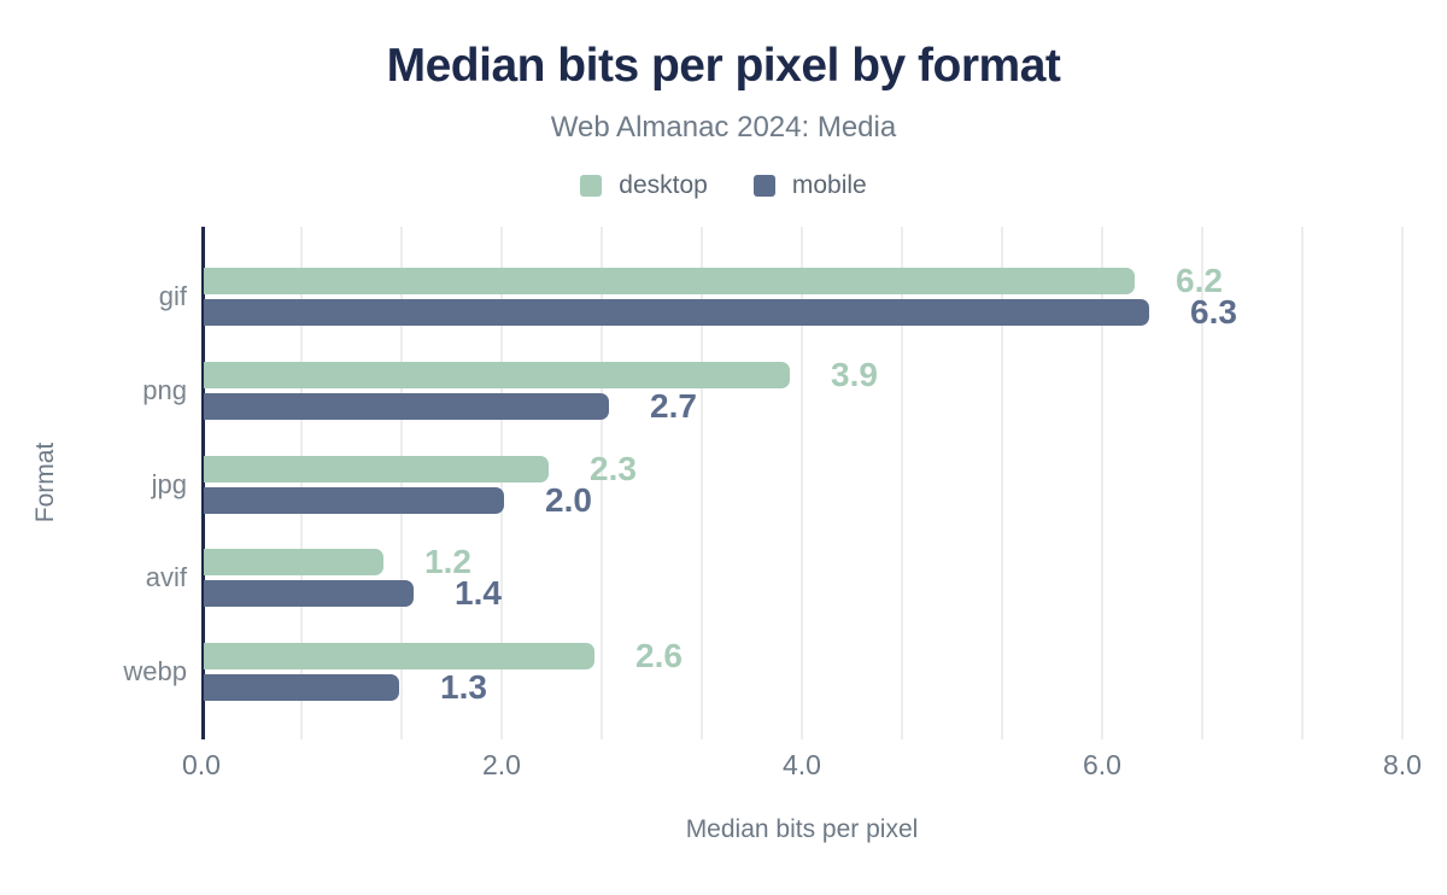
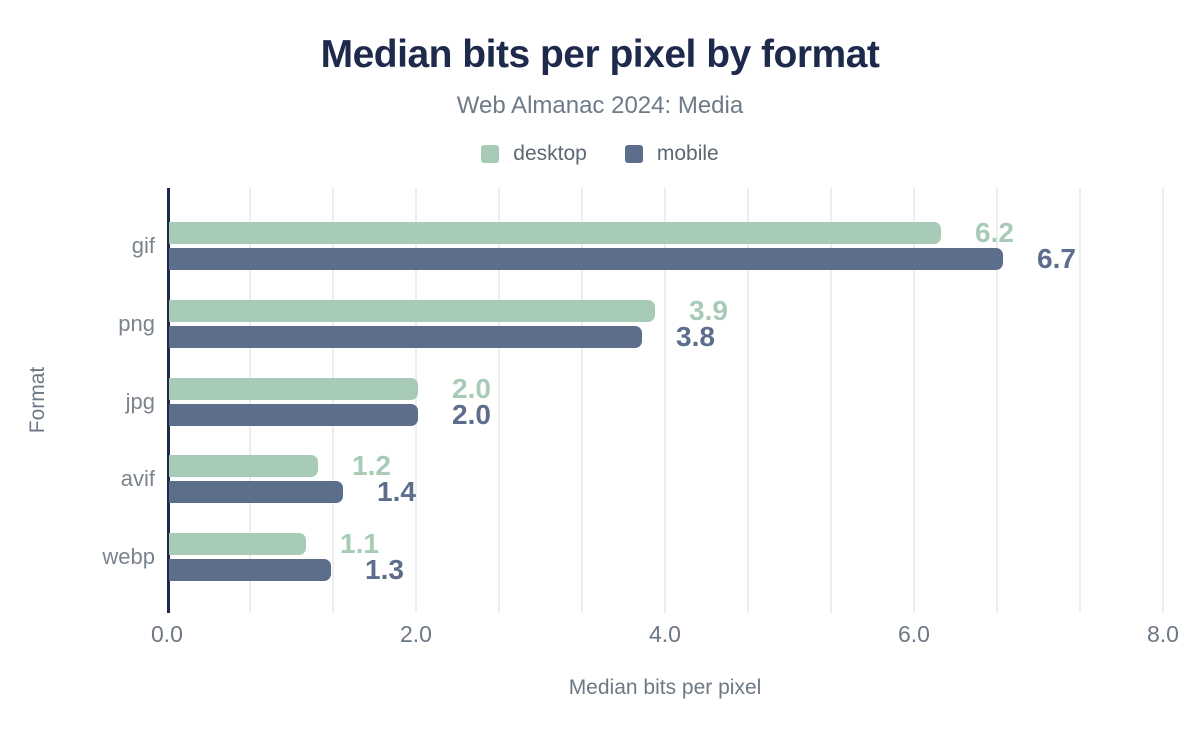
mobile/gif: 6.3 -> 6.7
mobile/png: 2.7 -> 3.8
desktop/jpg: 2.3 -> 2.0
desktop/webp: 2.6 -> 1.1
